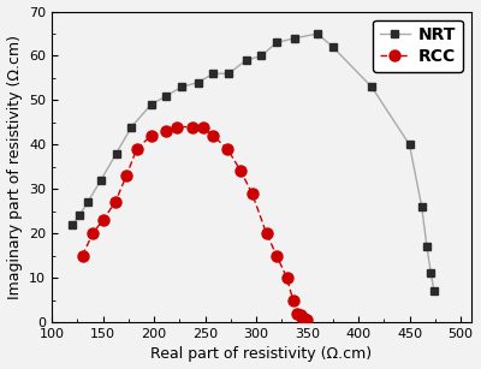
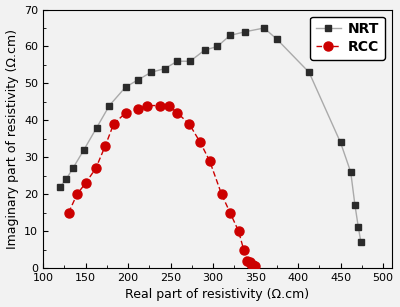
NRT/450: 40 -> 34
